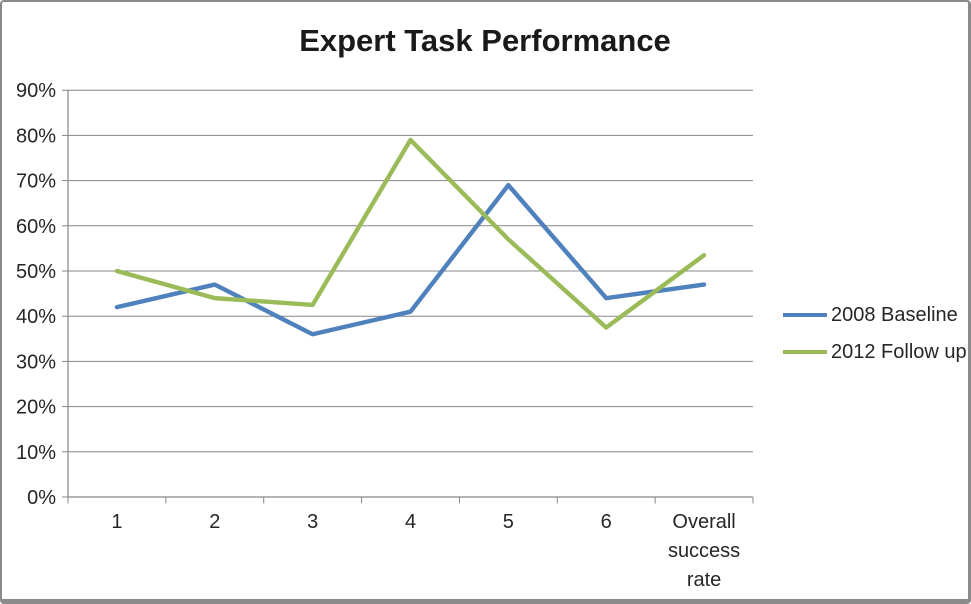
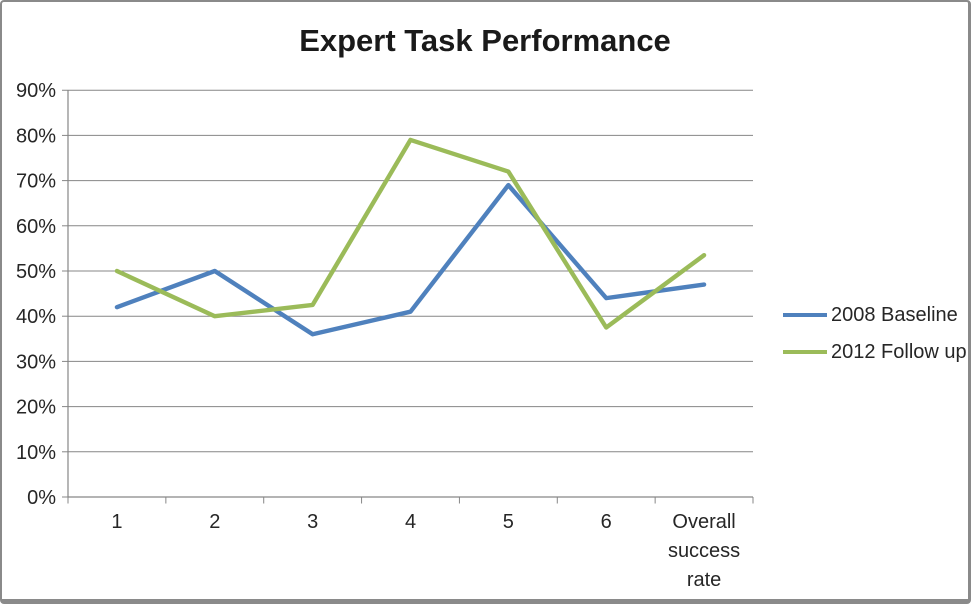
2008 Baseline/2: 47% -> 50%
2012 Follow up/2: 44% -> 40%
2012 Follow up/5: 57% -> 72%
